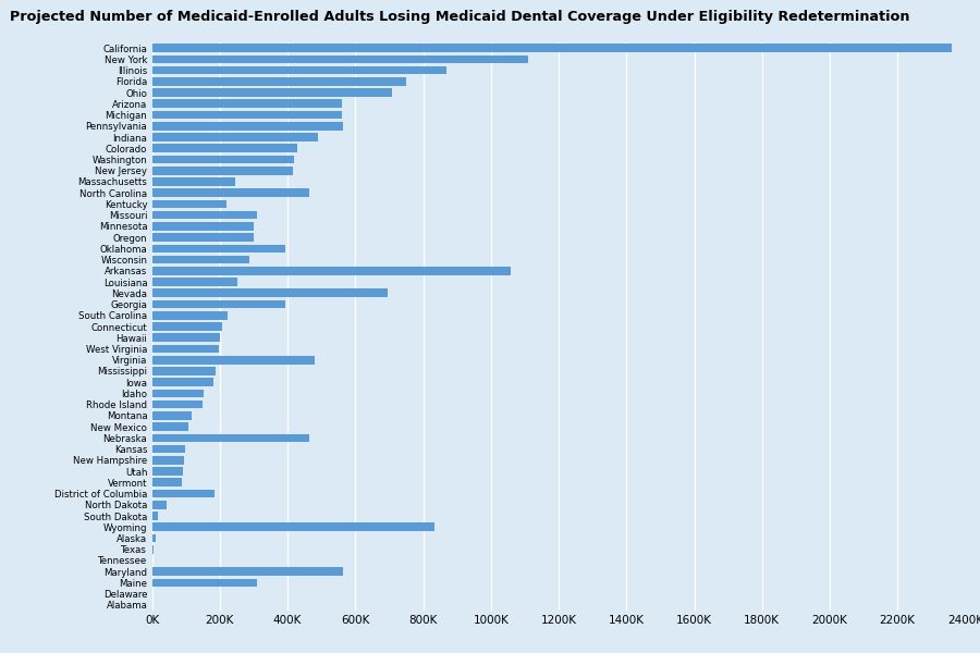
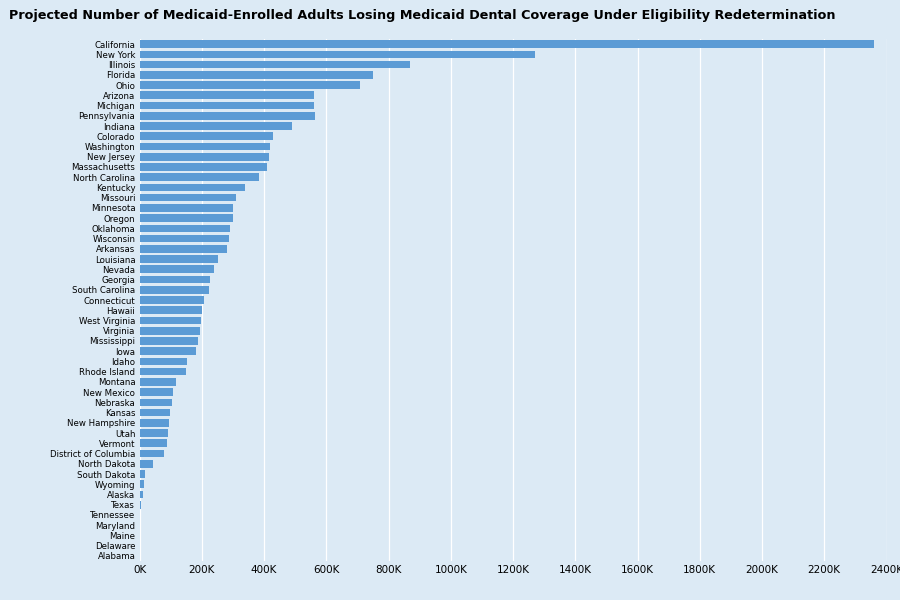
New York: 1110K -> 1270K
Massachusetts: 245K -> 410K
North Carolina: 465K -> 385K
Kentucky: 220K -> 340K
Oklahoma: 395K -> 292K
Arkansas: 1060K -> 282K
Nevada: 695K -> 238K
Georgia: 395K -> 228K
Virginia: 480K -> 193K
Nebraska: 465K -> 103K
District of Columbia: 185K -> 78K
Wyoming: 835K -> 13K
Maryland: 565K -> 1K
Maine: 310K -> 1K
